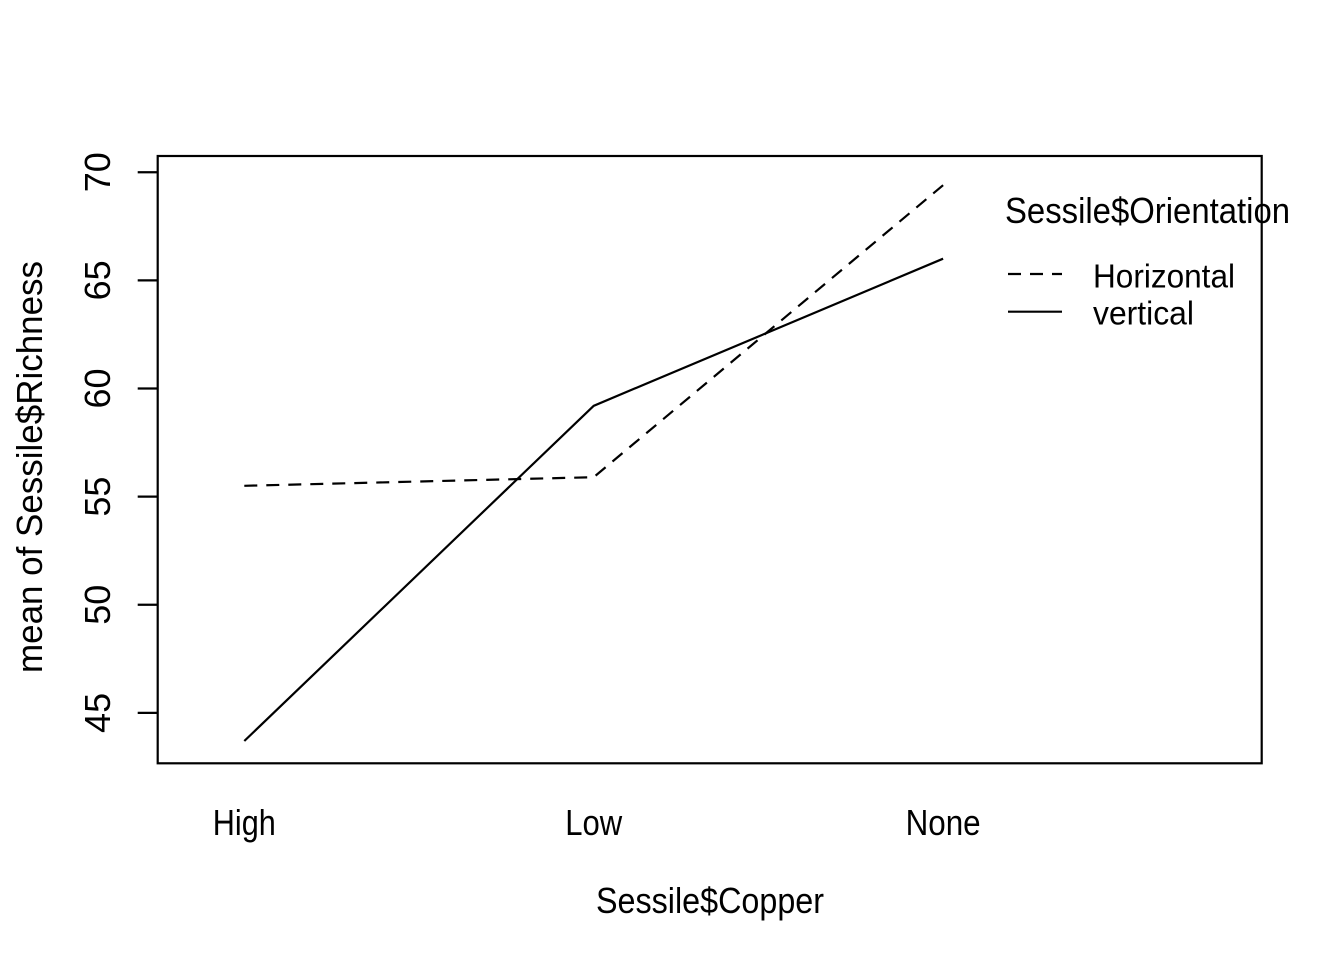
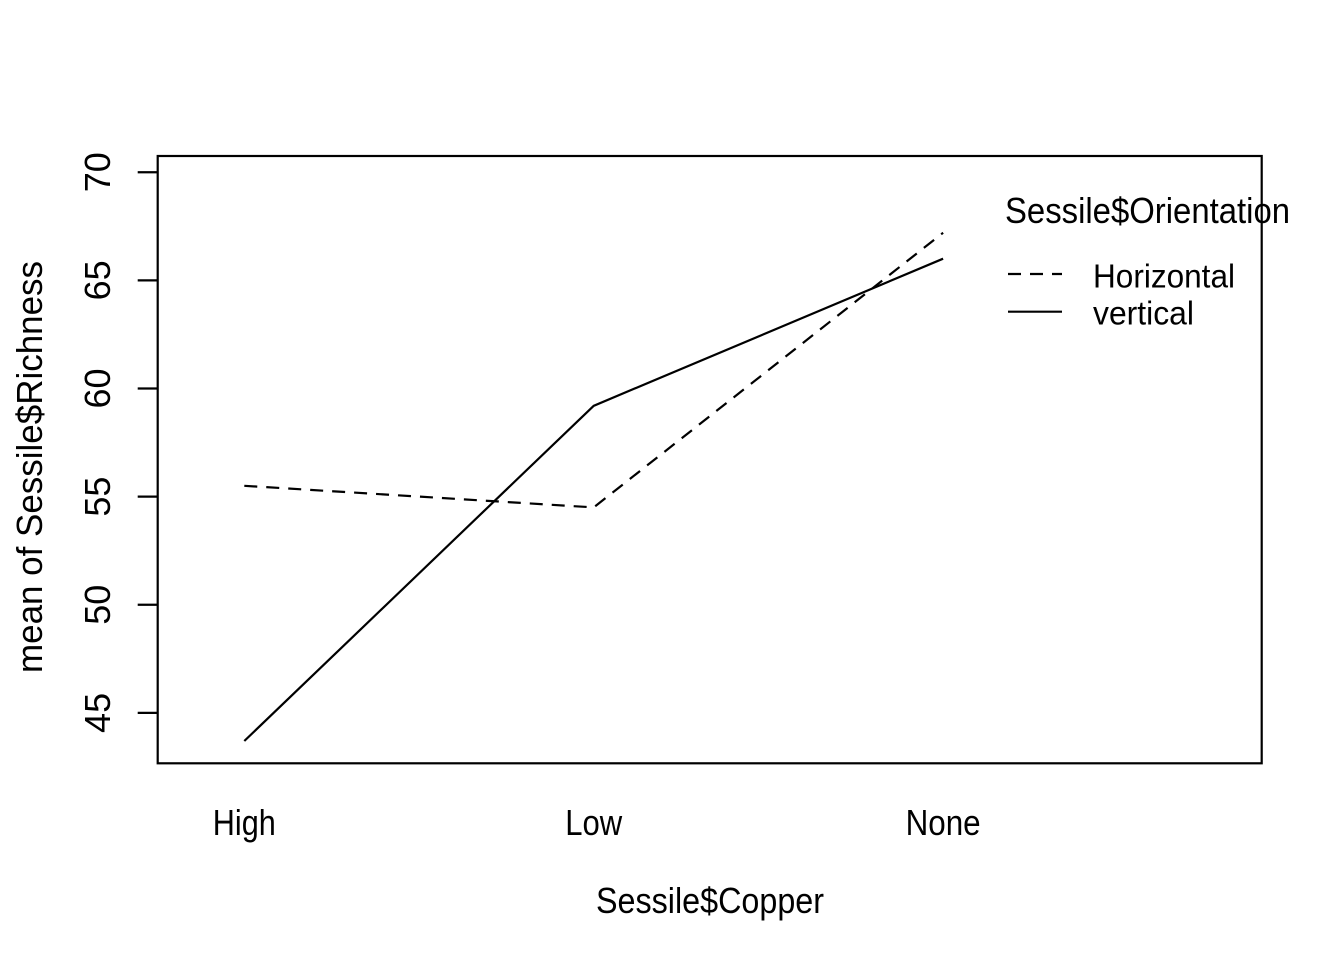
Horizontal/Low: 55.9 -> 54.5
Horizontal/None: 69.4 -> 67.2
